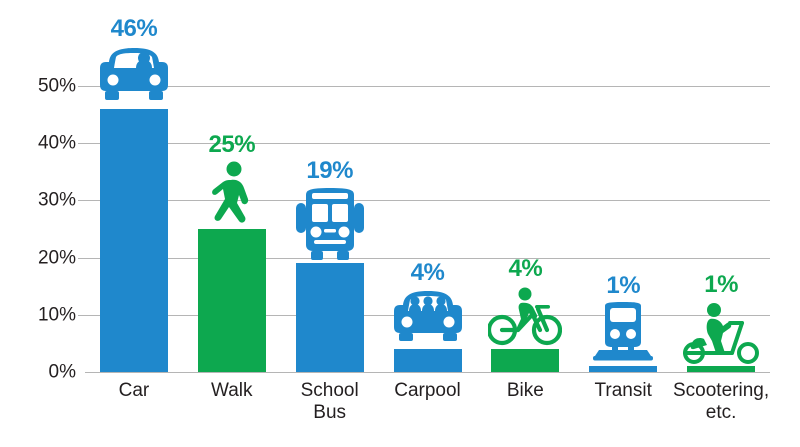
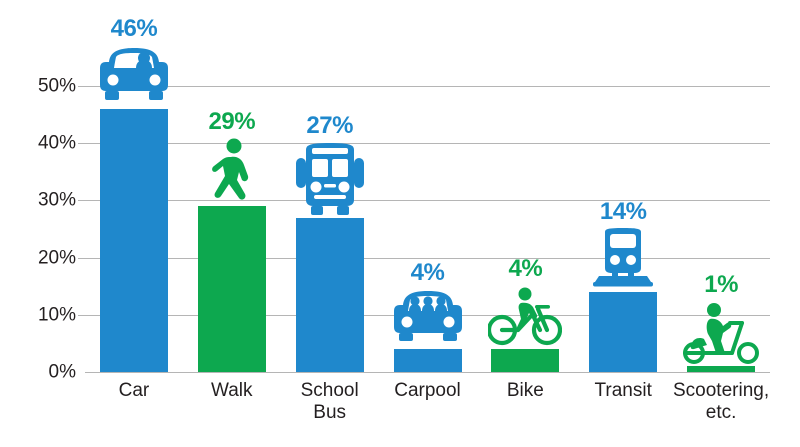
Walk: 25% -> 29%
School Bus: 19% -> 27%
Transit: 1% -> 14%
